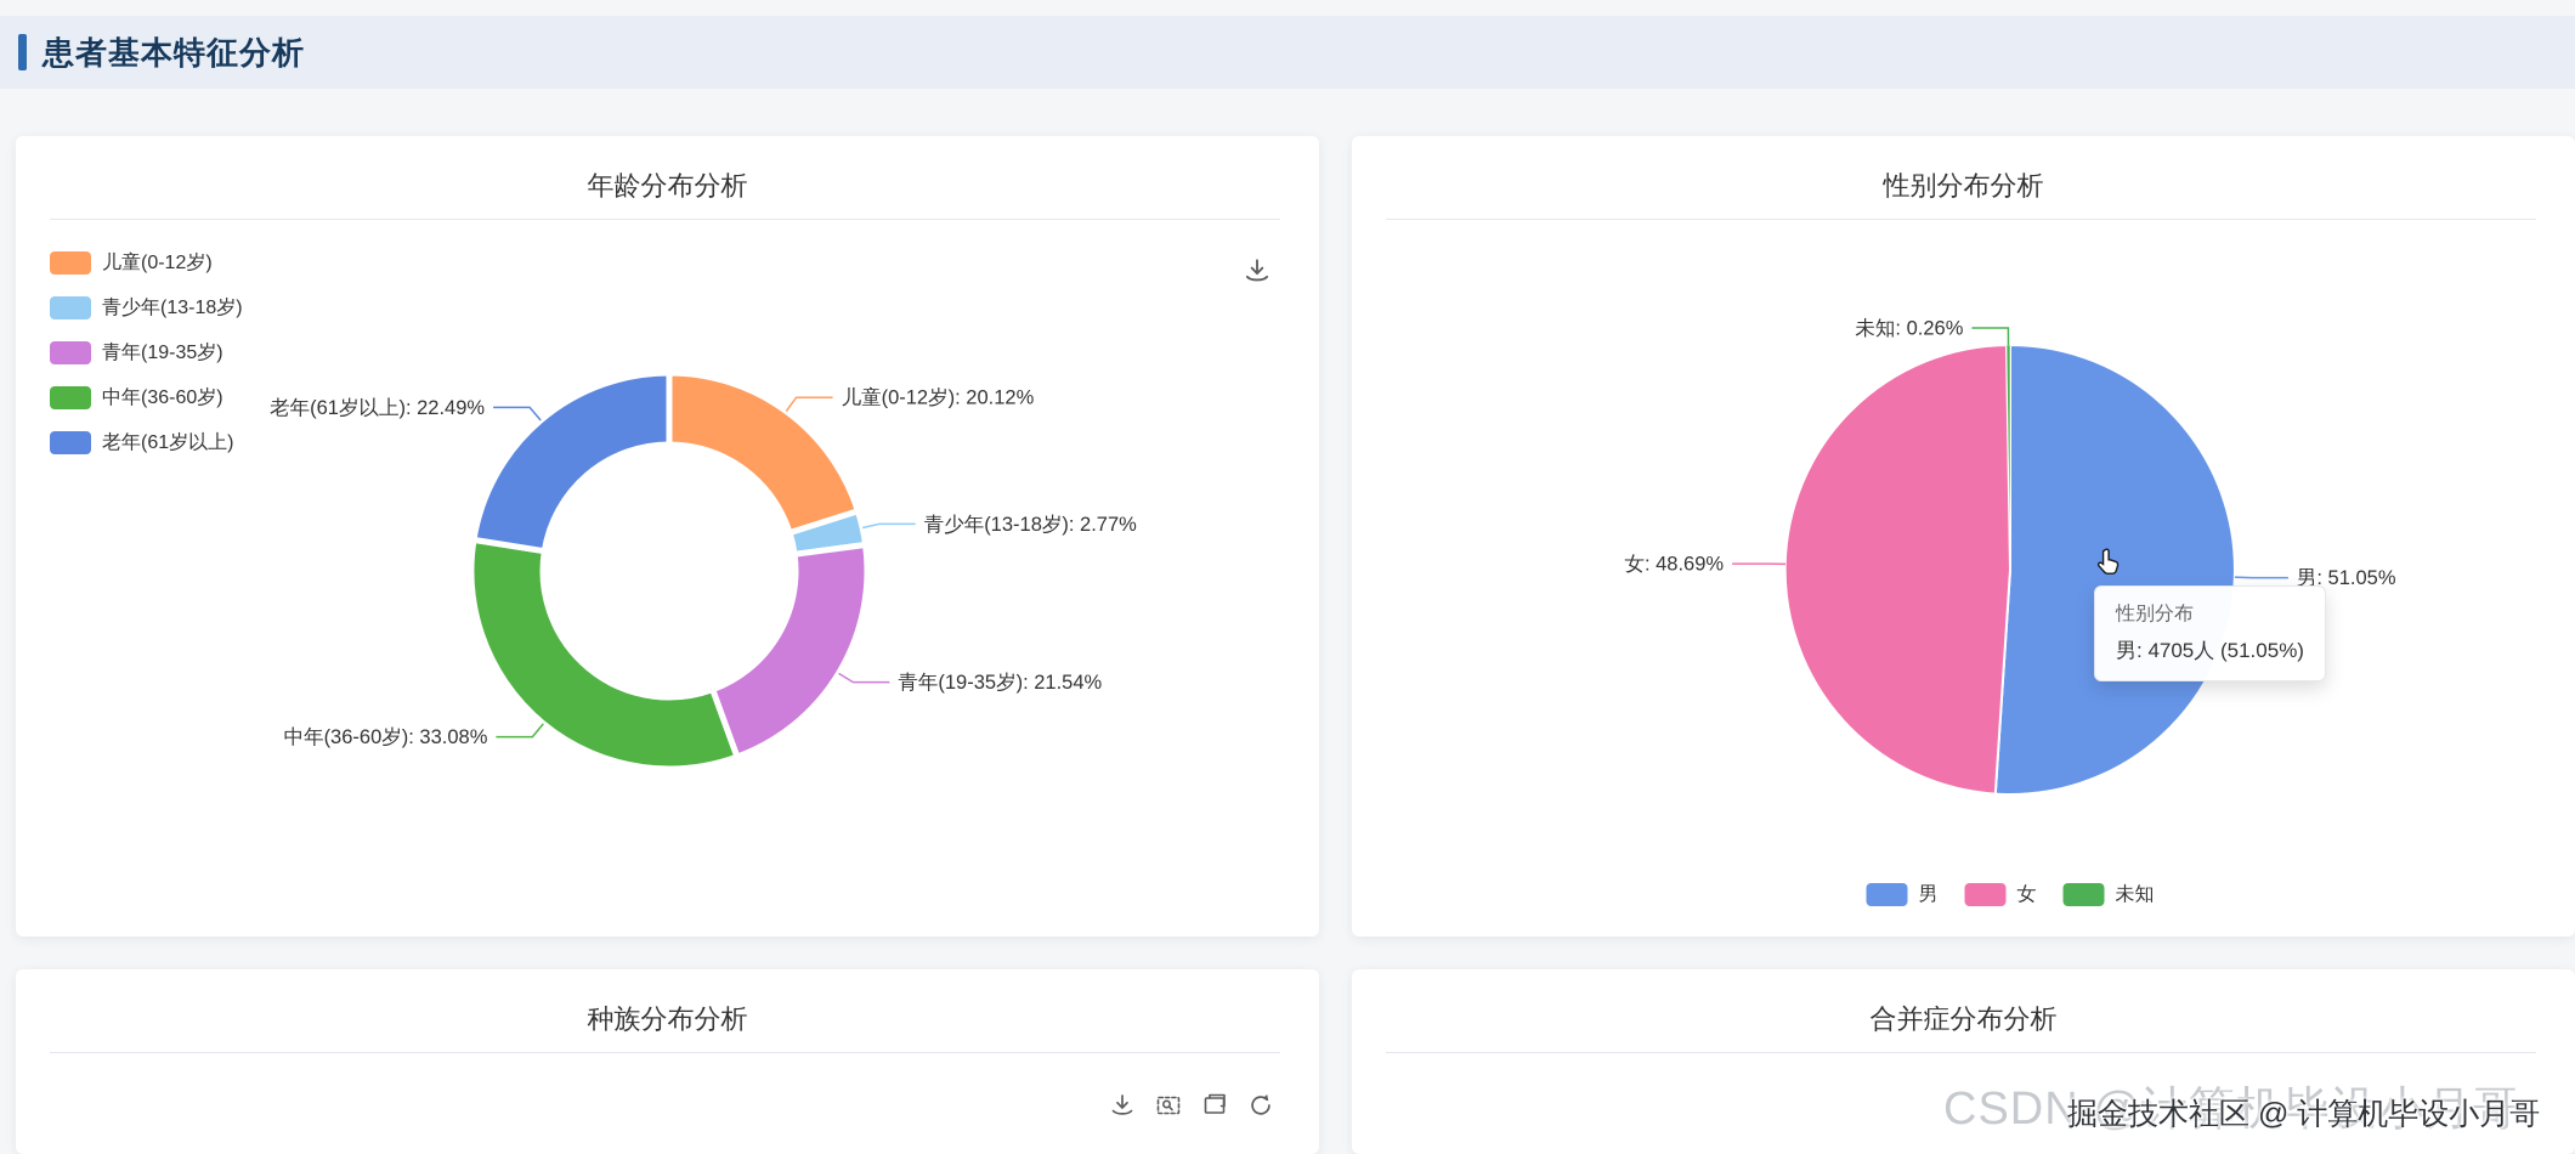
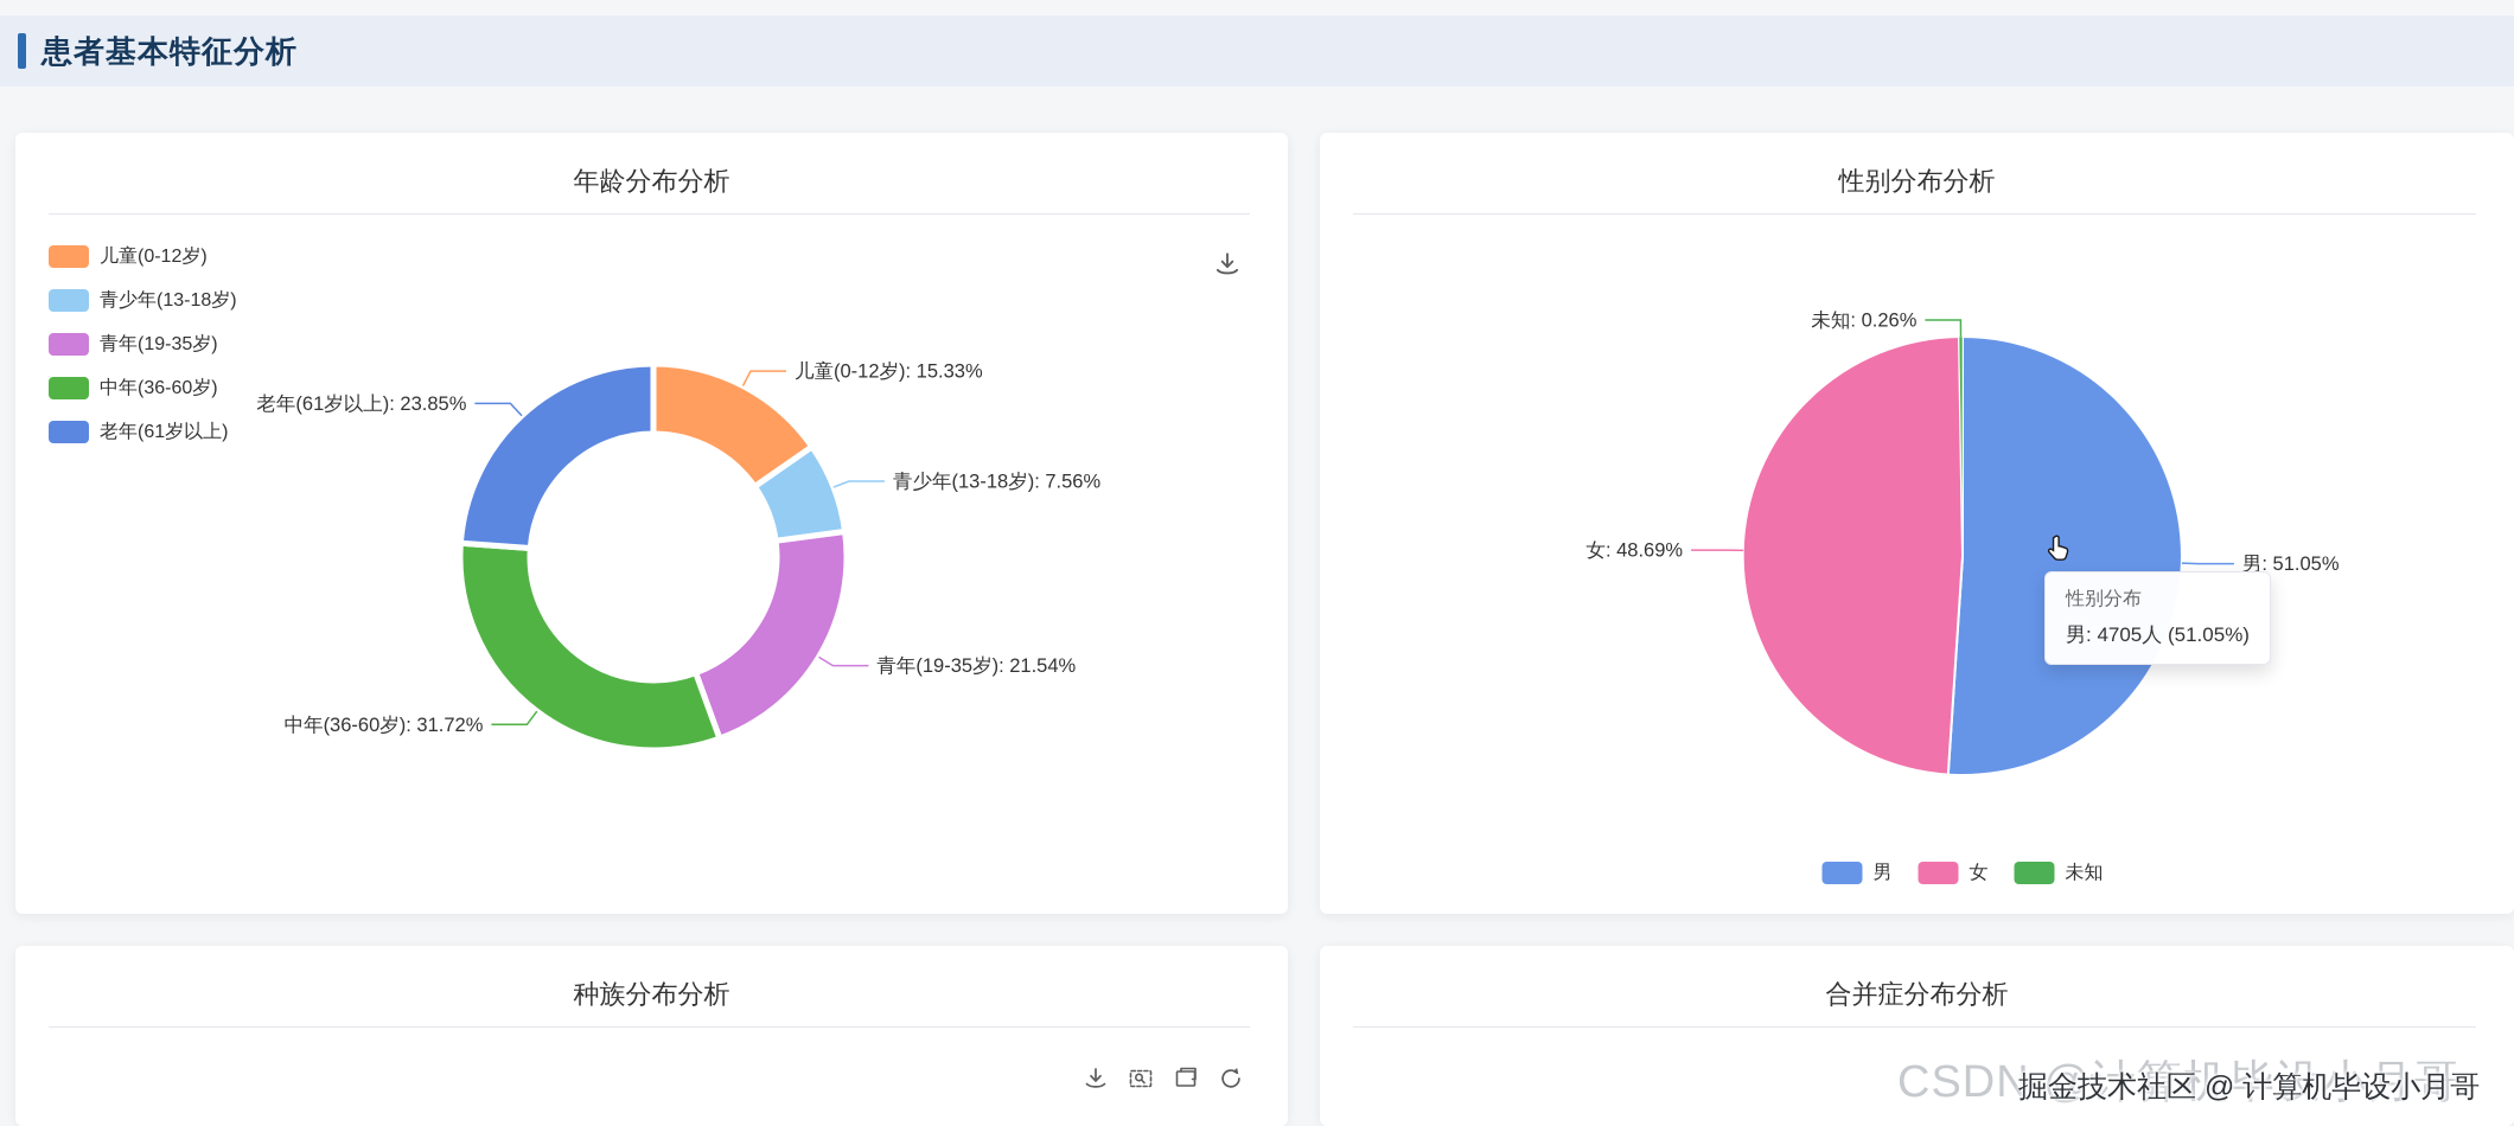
年龄分布分析/儿童(0-12岁): 20.12% -> 15.33%
年龄分布分析/青少年(13-18岁): 2.77% -> 7.56%
年龄分布分析/中年(36-60岁): 33.08% -> 31.72%
年龄分布分析/老年(61岁以上): 22.49% -> 23.85%
